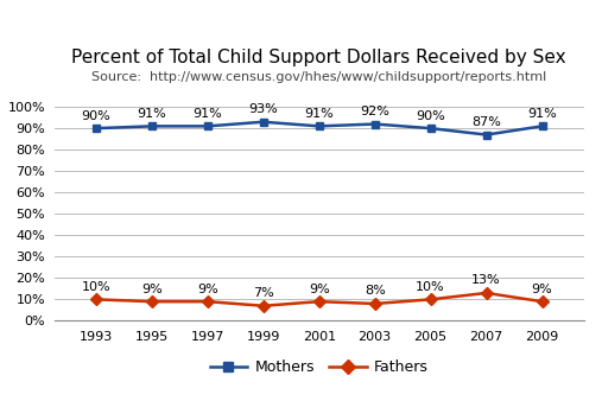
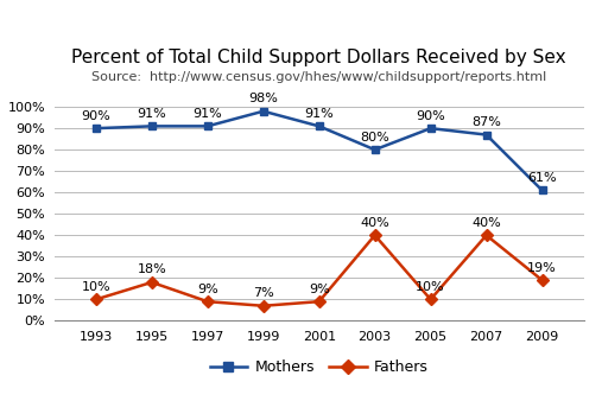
Fathers/1995: 9% -> 18%
Mothers/1999: 93% -> 98%
Mothers/2003: 92% -> 80%
Fathers/2003: 8% -> 40%
Fathers/2007: 13% -> 40%
Mothers/2009: 91% -> 61%
Fathers/2009: 9% -> 19%
